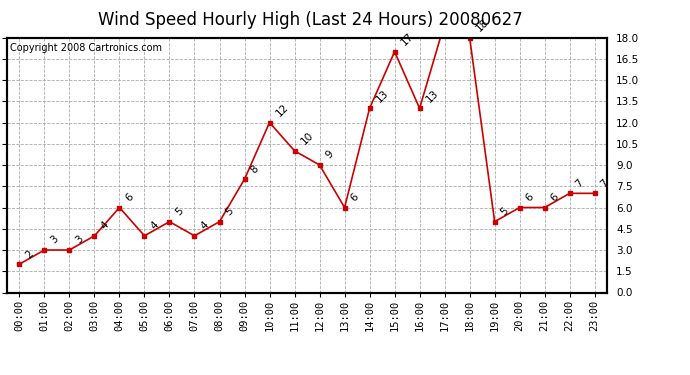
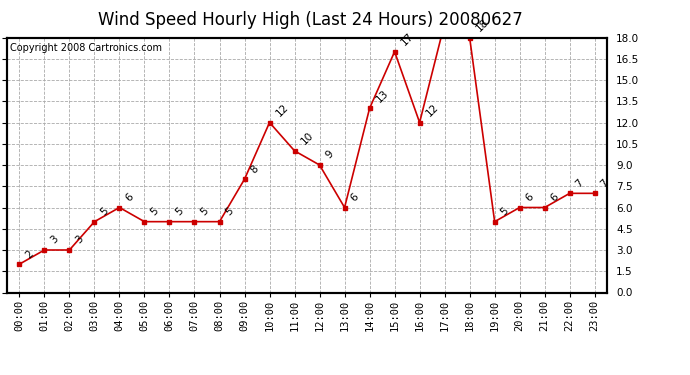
03:00: 4 -> 5
05:00: 4 -> 5
07:00: 4 -> 5
16:00: 13 -> 12
